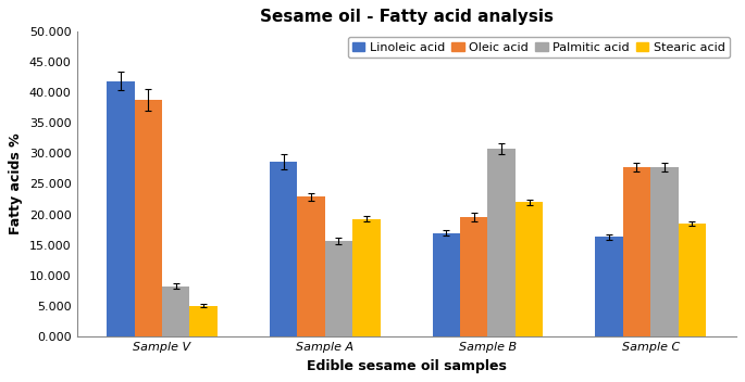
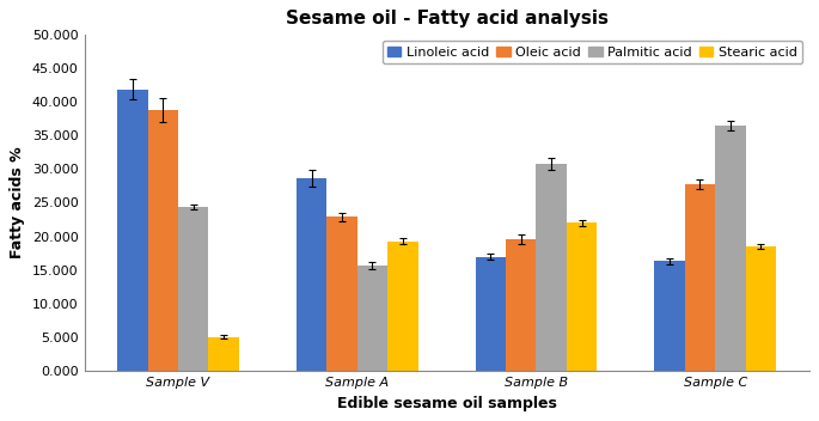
Palmitic acid/Sample V: 8.3 -> 24.4
Palmitic acid/Sample C: 27.8 -> 36.4
